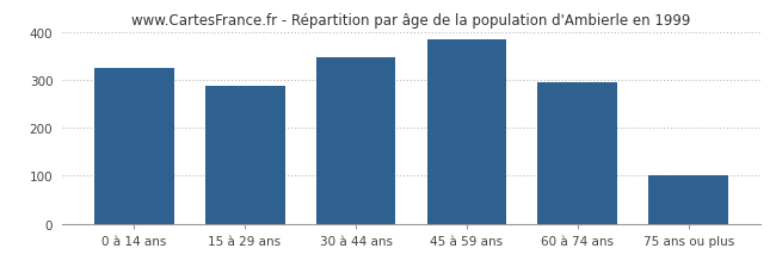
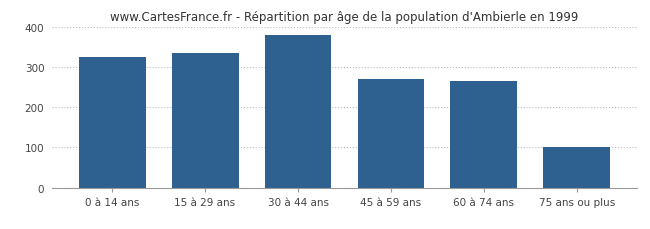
15 à 29 ans: 287 -> 335
30 à 44 ans: 347 -> 380
45 à 59 ans: 384 -> 270
60 à 74 ans: 295 -> 265
